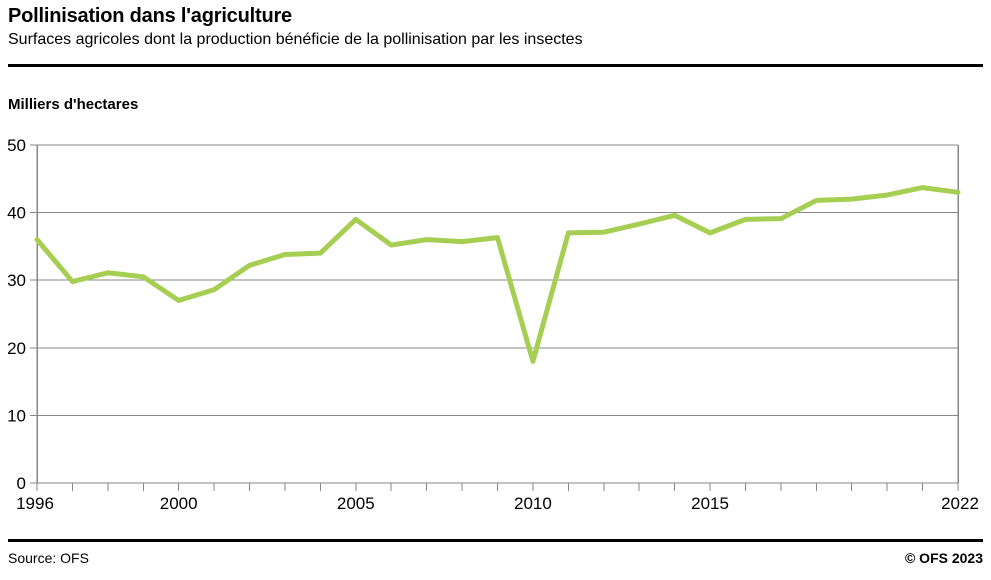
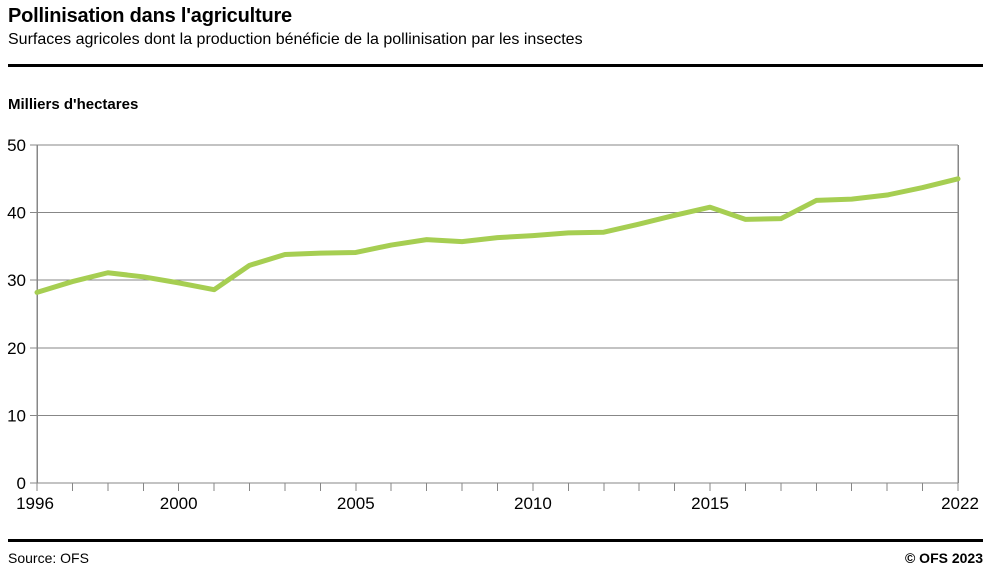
1996: 36 -> 28
2000: 27 -> 30
2005: 39 -> 34
2010: 18 -> 37
2015: 37 -> 41
2022: 43 -> 45
